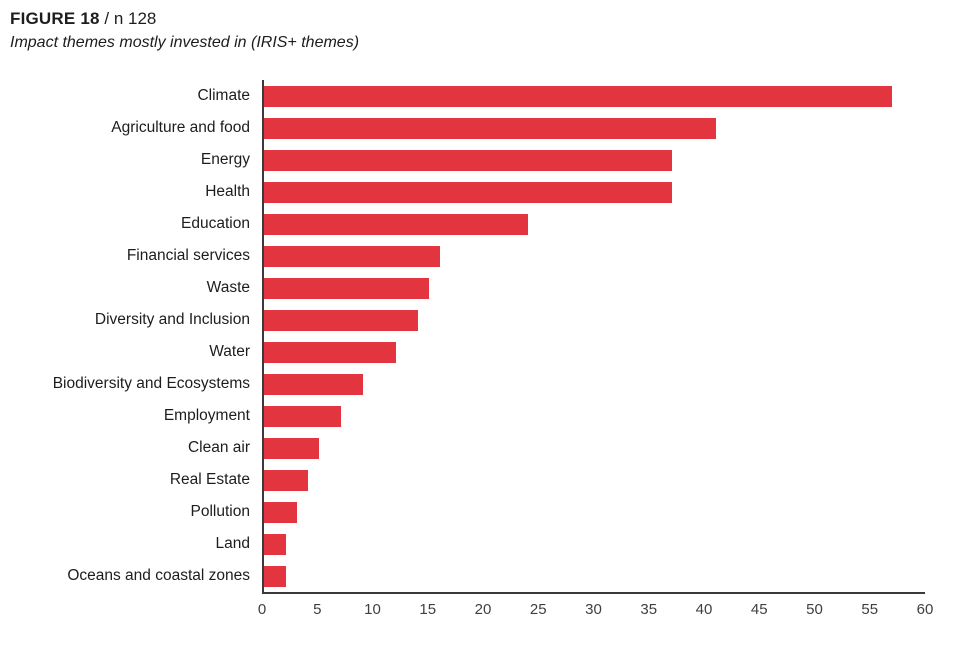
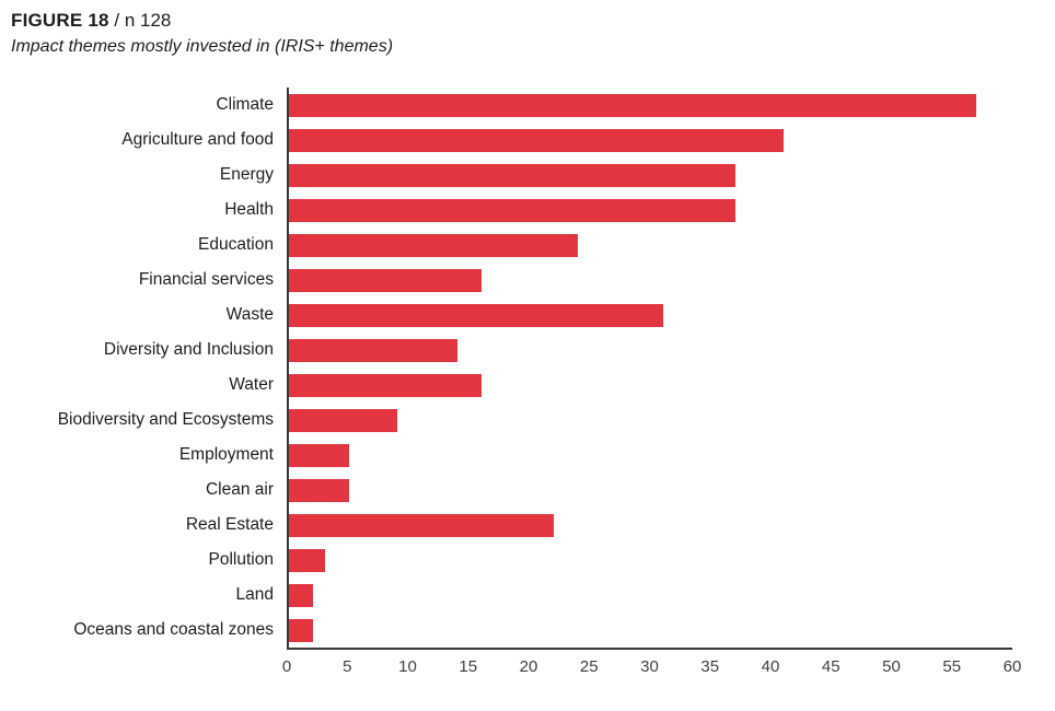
Waste: 15 -> 31
Water: 12 -> 16
Employment: 7 -> 5
Real Estate: 4 -> 22
